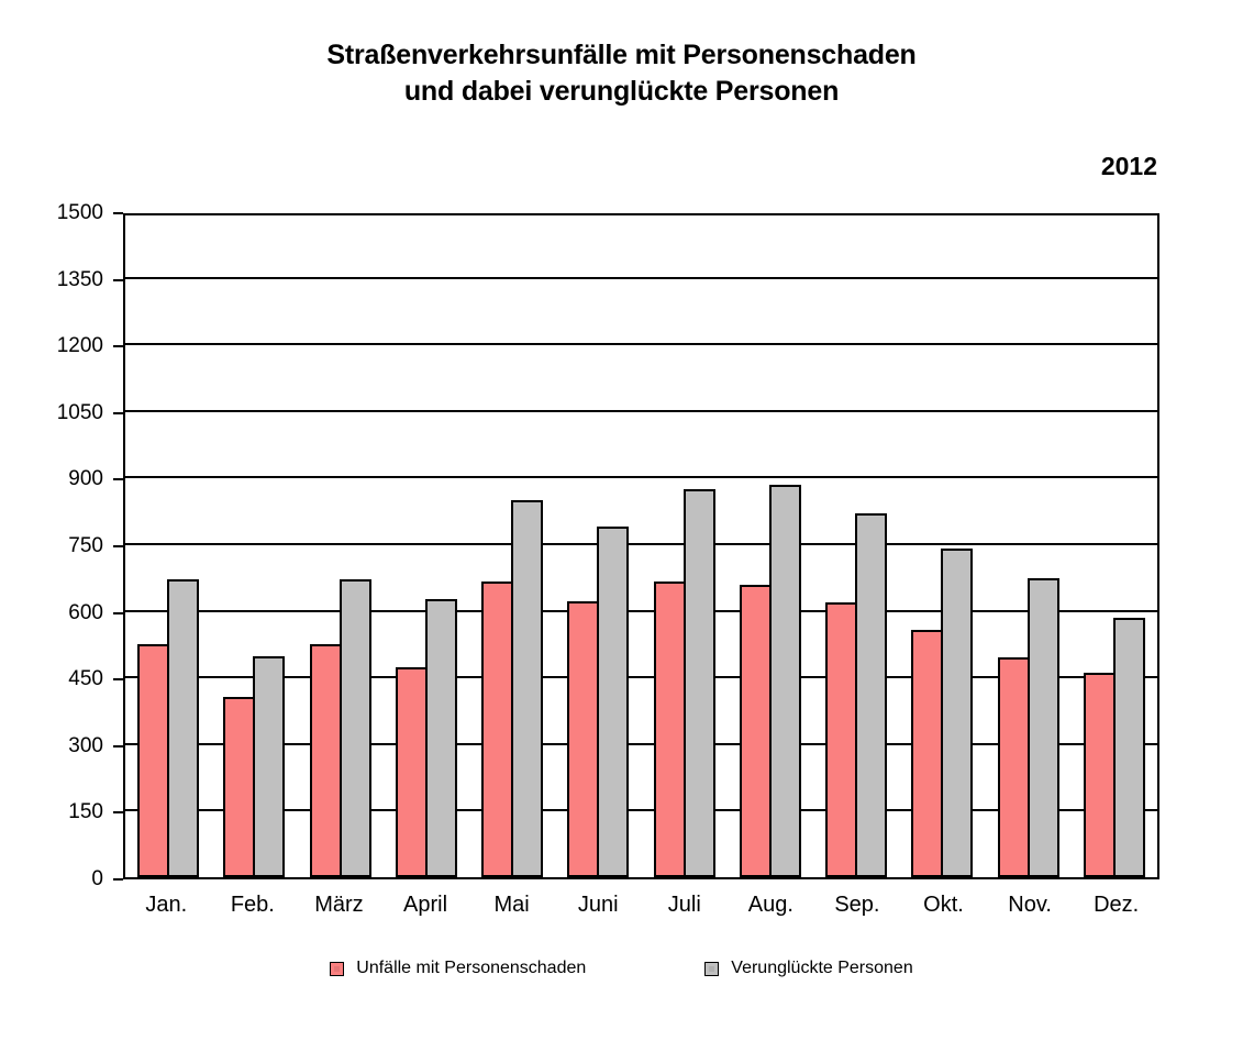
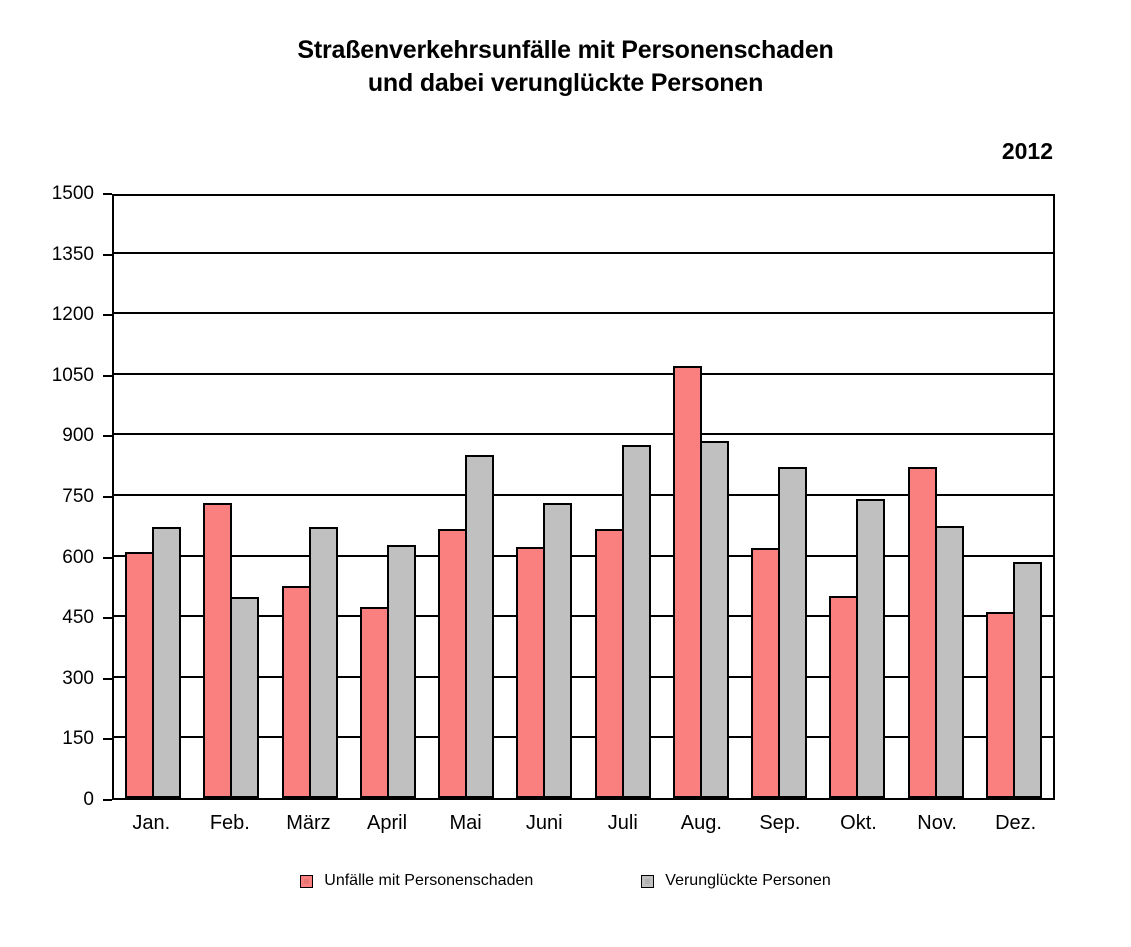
Unfälle mit Personenschaden/Jan.: 520 -> 610
Unfälle mit Personenschaden/Feb.: 410 -> 730
Verunglückte Personen/Juni: 790 -> 730
Unfälle mit Personenschaden/Aug.: 660 -> 1070
Unfälle mit Personenschaden/Okt.: 560 -> 500
Unfälle mit Personenschaden/Nov.: 490 -> 820
